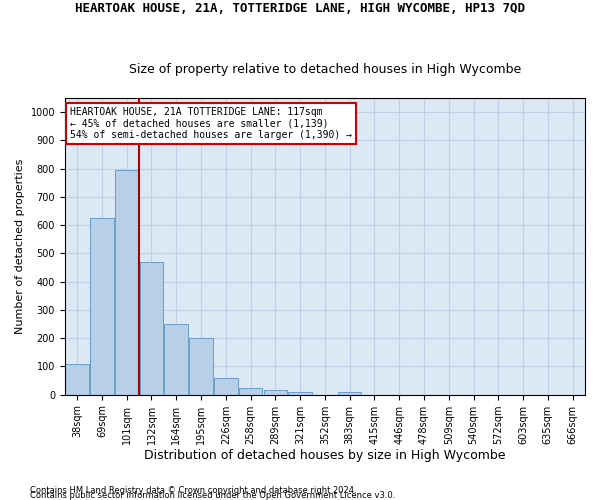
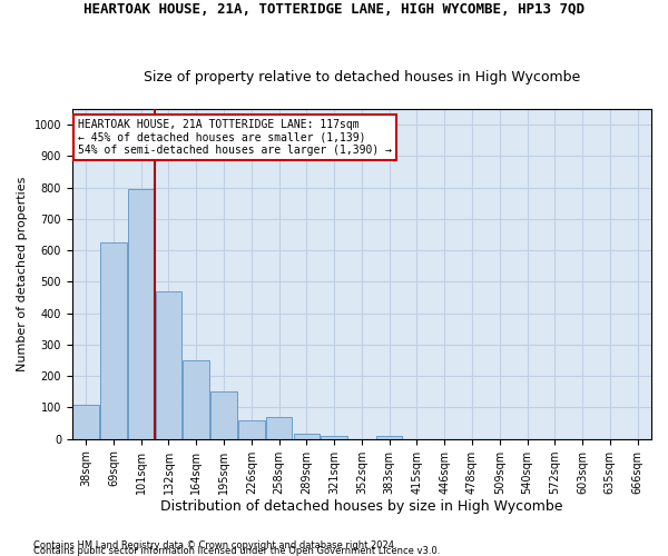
195sqm: 200 -> 150
258sqm: 25 -> 70
